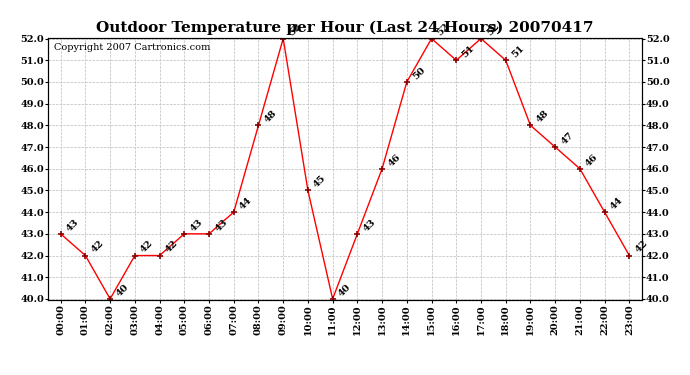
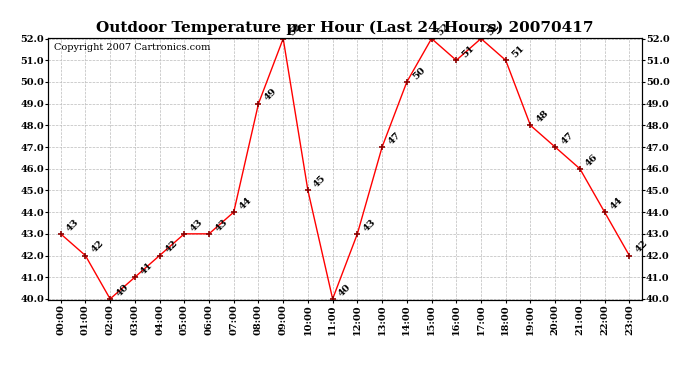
03:00: 42 -> 41
08:00: 48 -> 49
13:00: 46 -> 47
